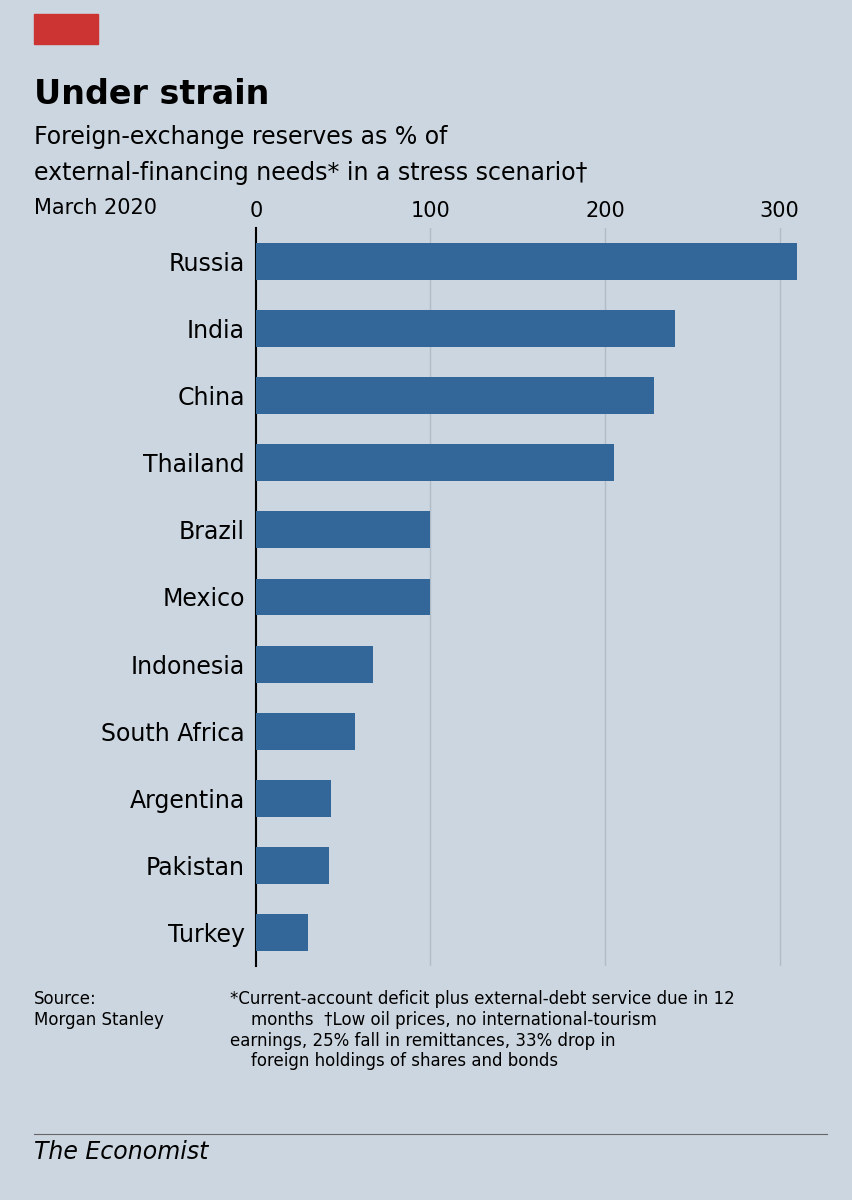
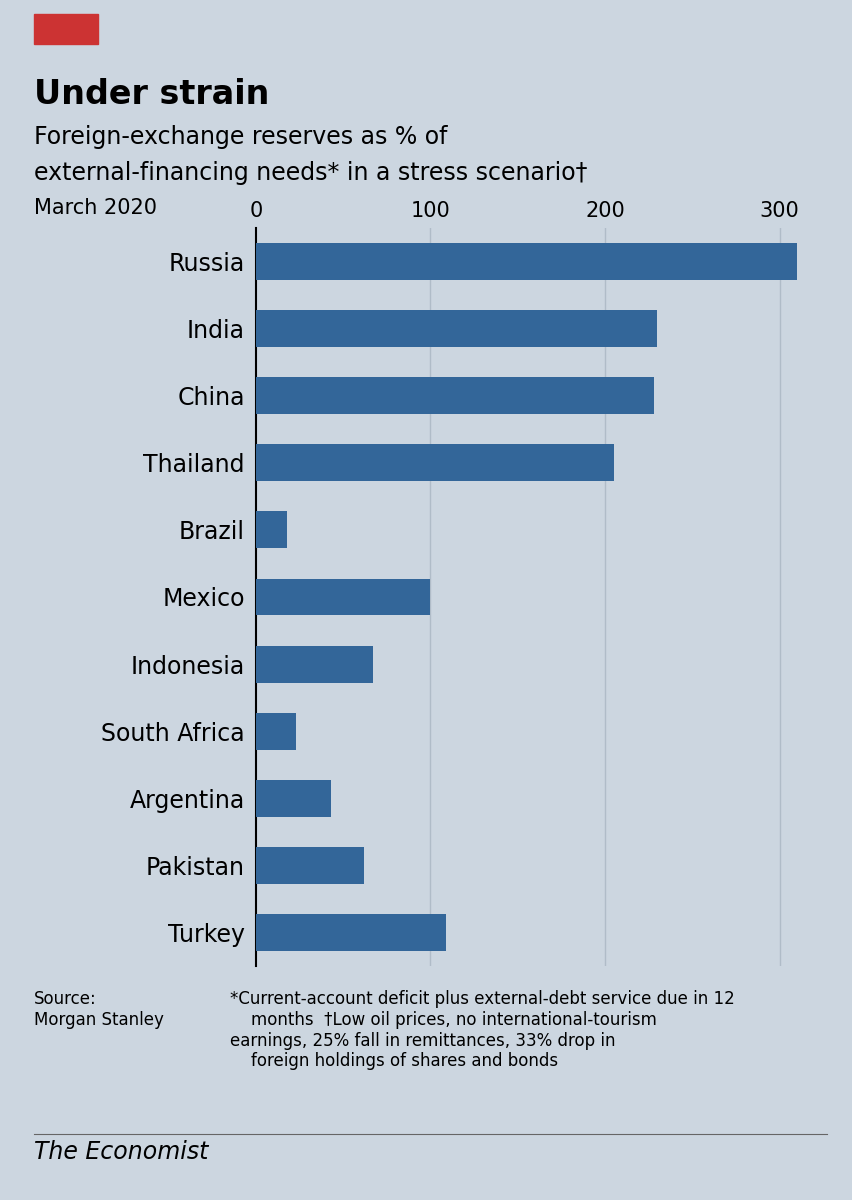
India: 240 -> 230
Brazil: 100 -> 18
South Africa: 57 -> 23
Pakistan: 42 -> 62
Turkey: 30 -> 109
